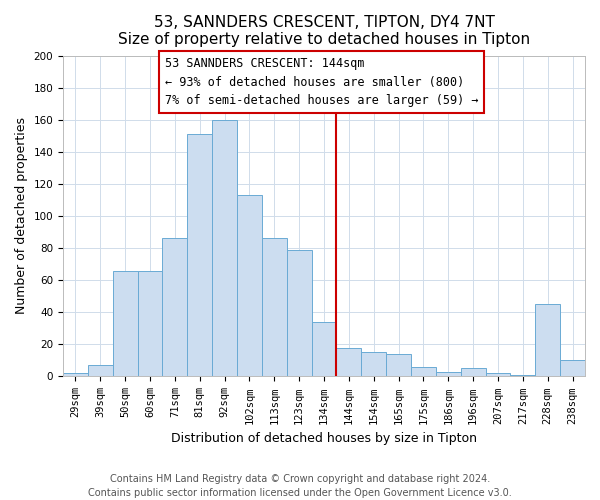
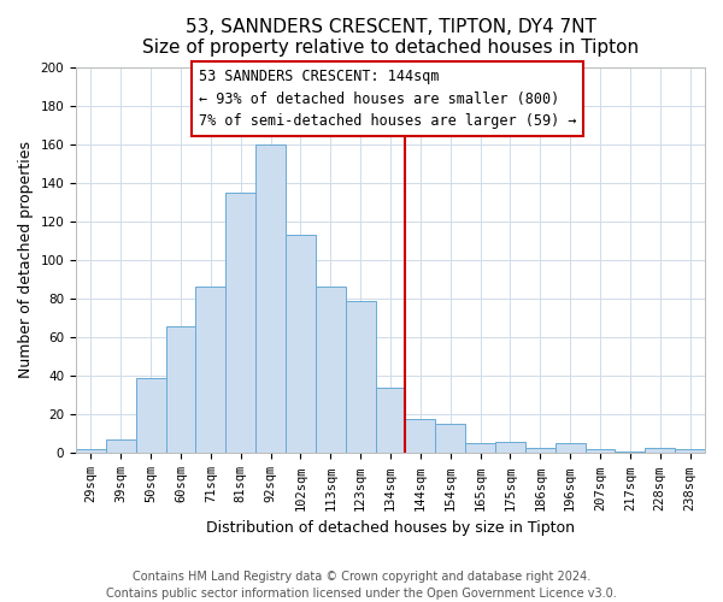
50sqm: 66 -> 39
81sqm: 151 -> 135
165sqm: 14 -> 5
228sqm: 45 -> 3
238sqm: 10 -> 2
